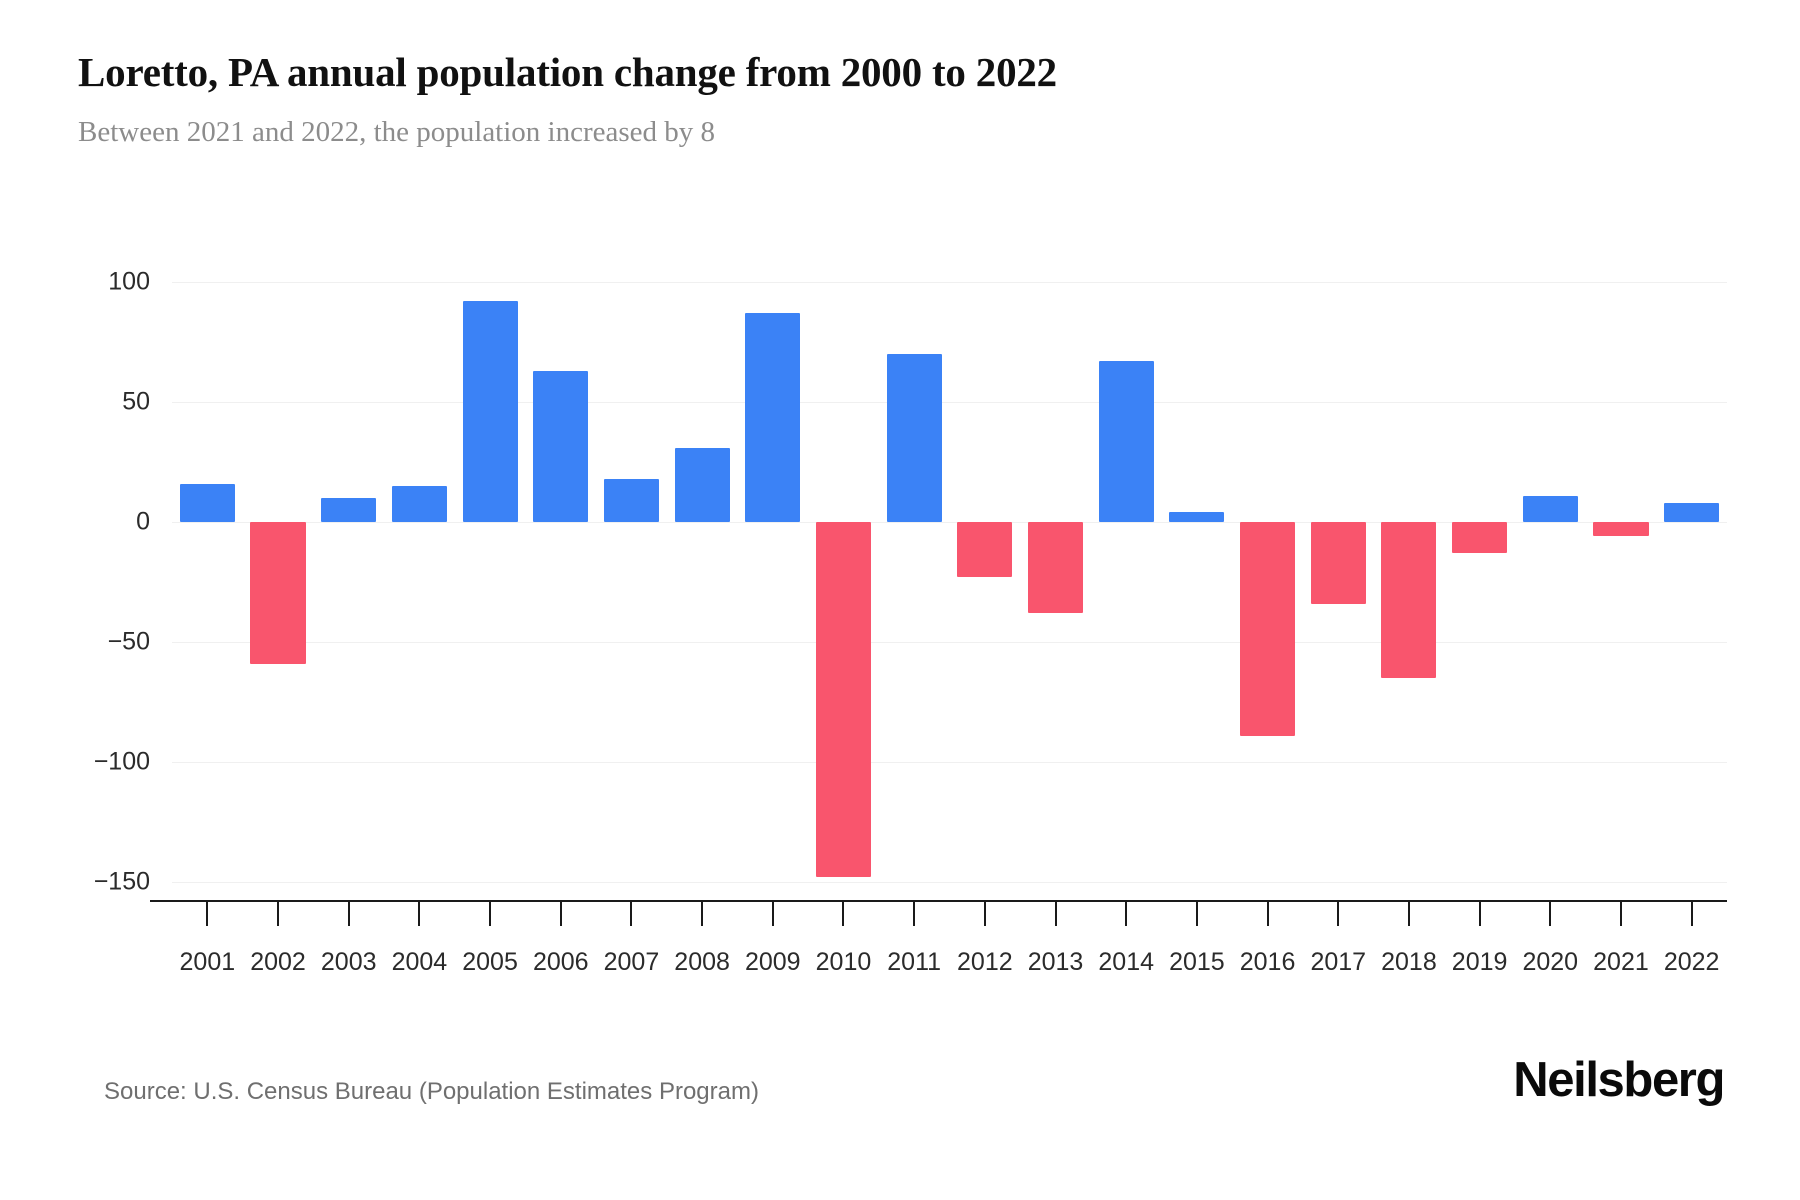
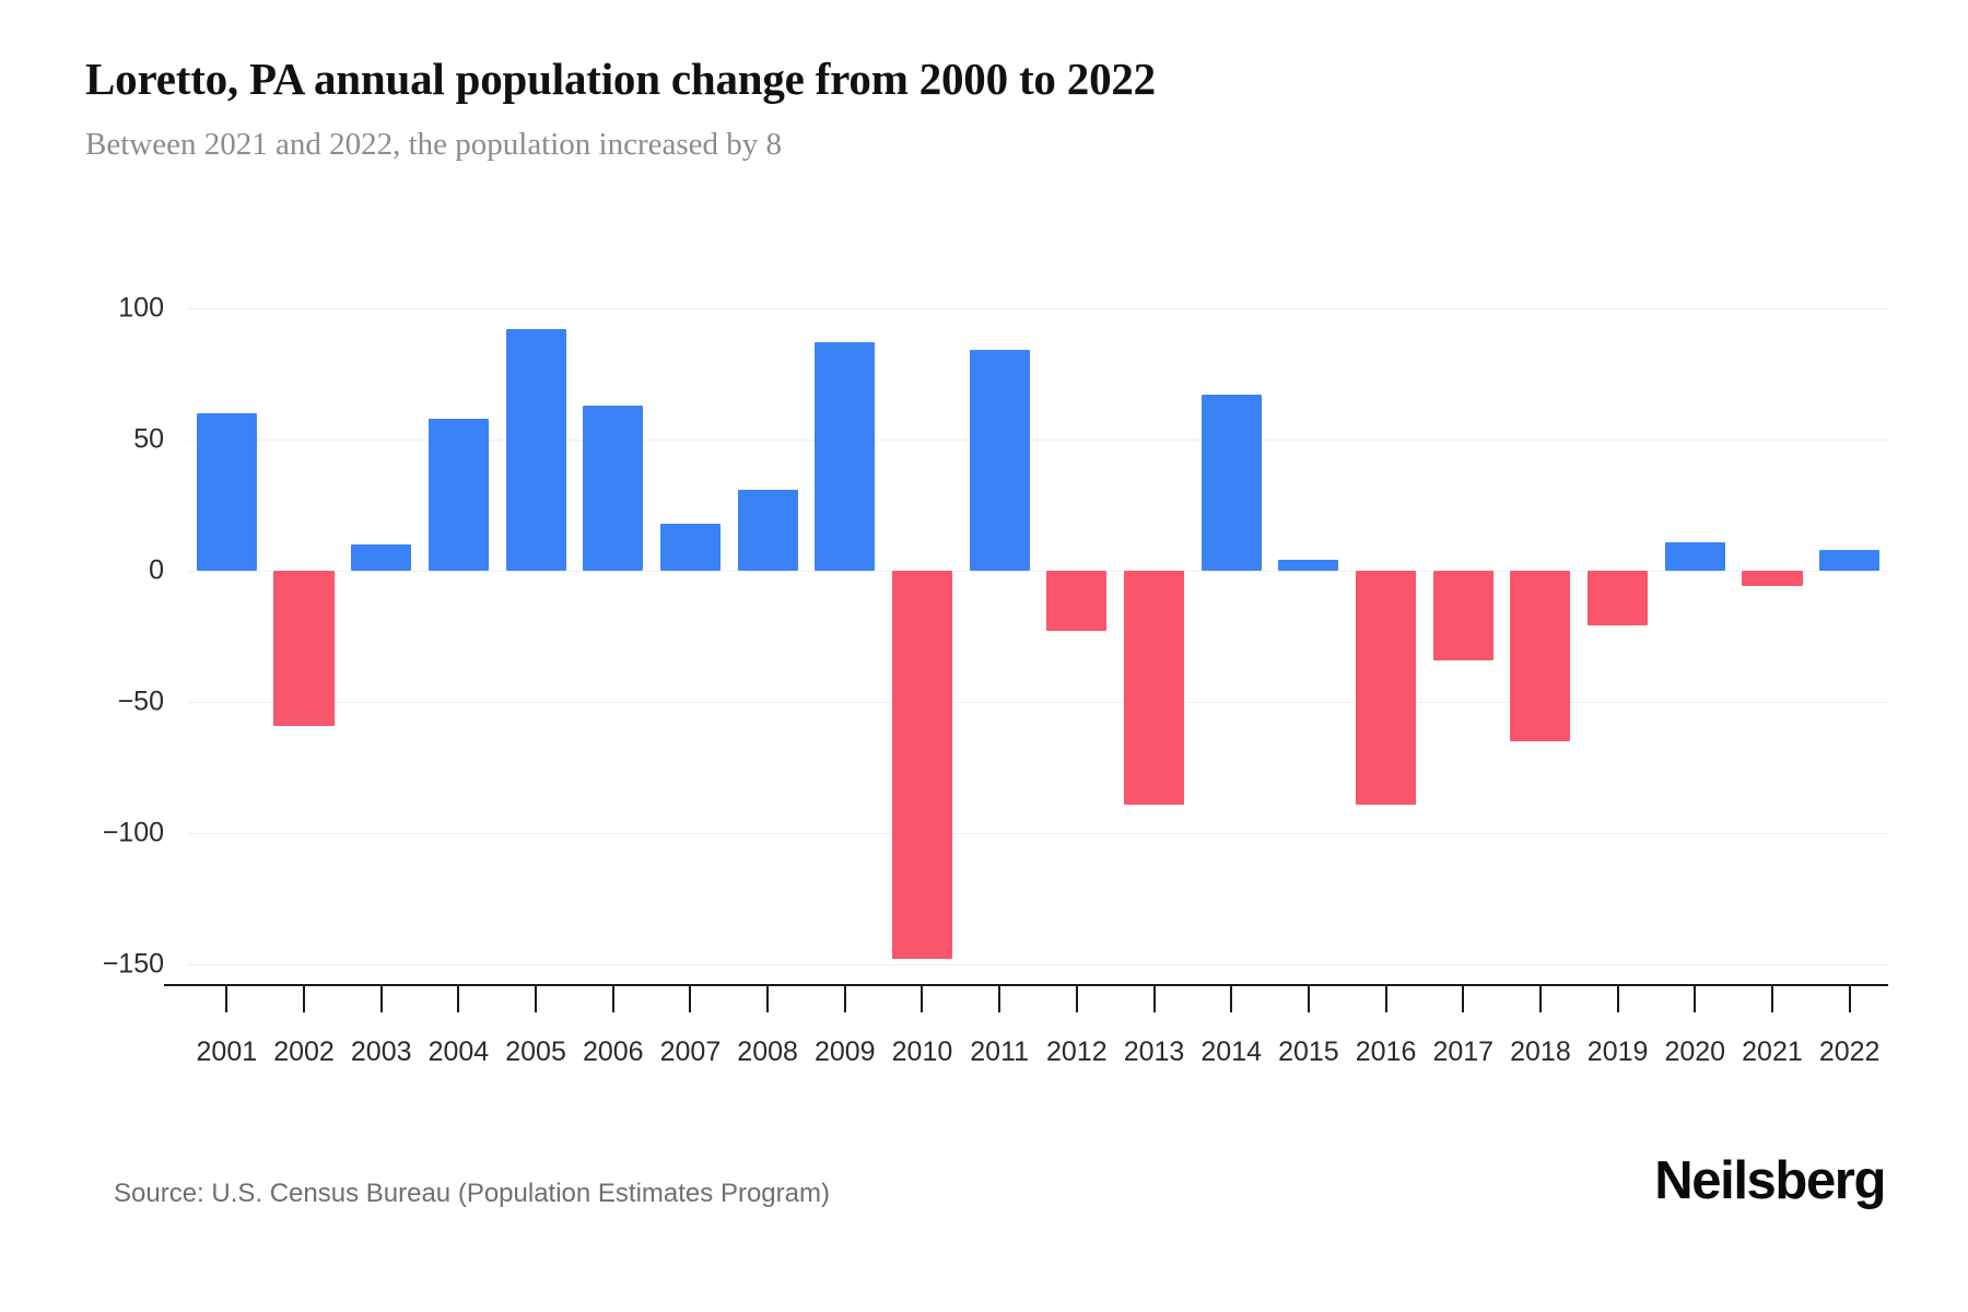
2001: 16 -> 60
2004: 15 -> 58
2011: 70 -> 84
2013: -38 -> -89
2019: -13 -> -21
